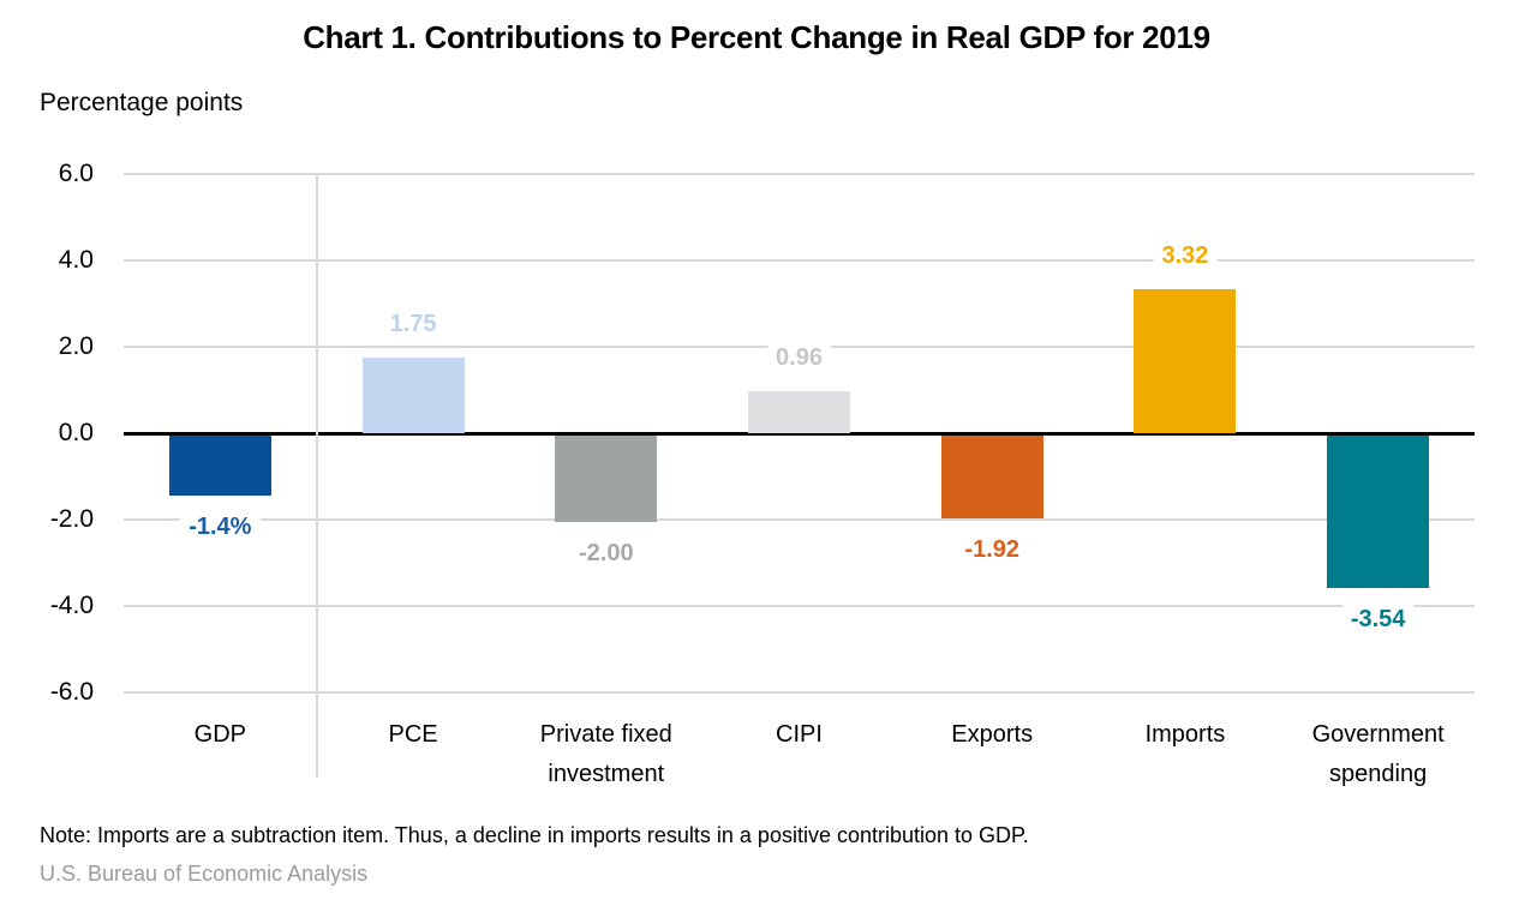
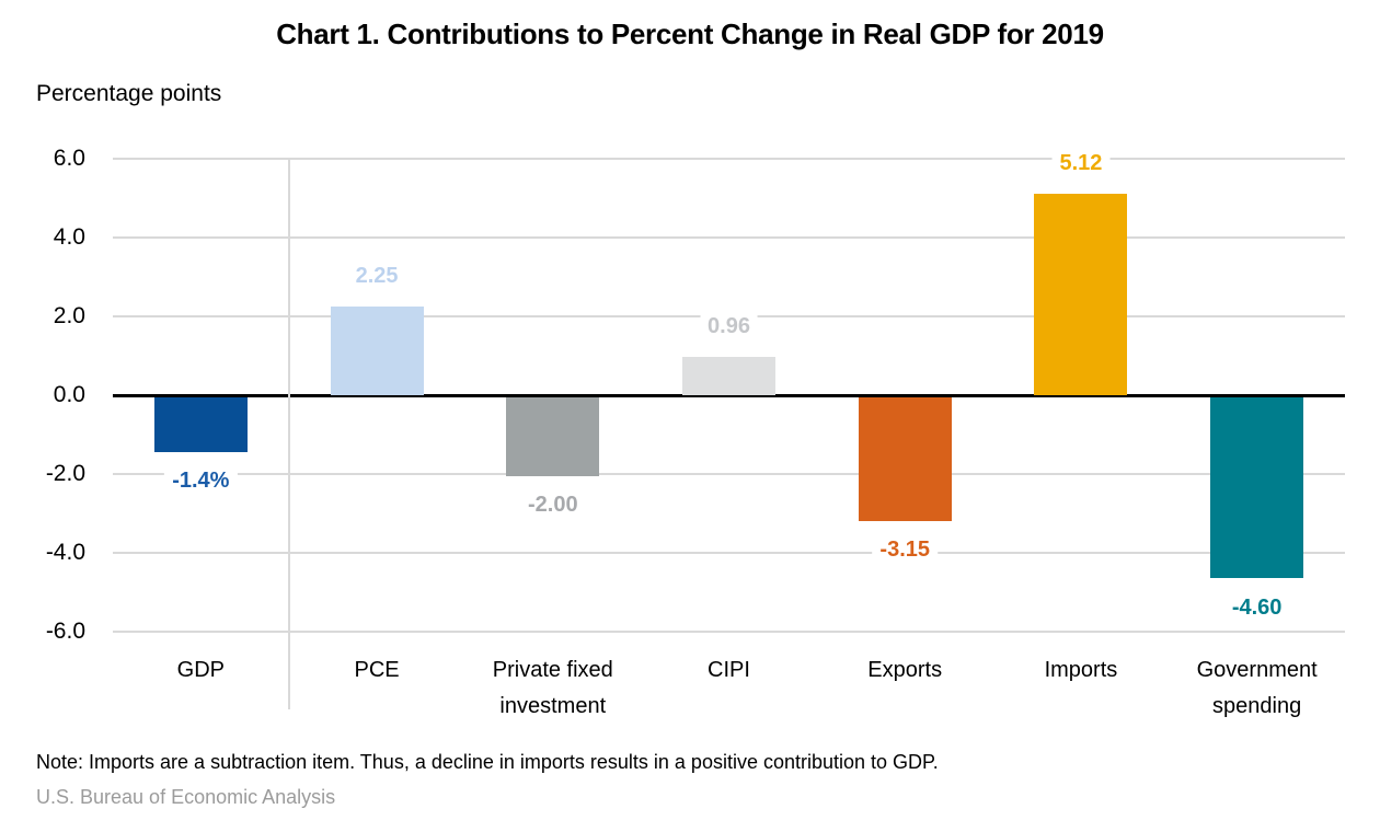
PCE: 1.75 -> 2.25
Exports: -1.92 -> -3.15
Imports: 3.32 -> 5.12
Government spending: -3.54 -> -4.60
